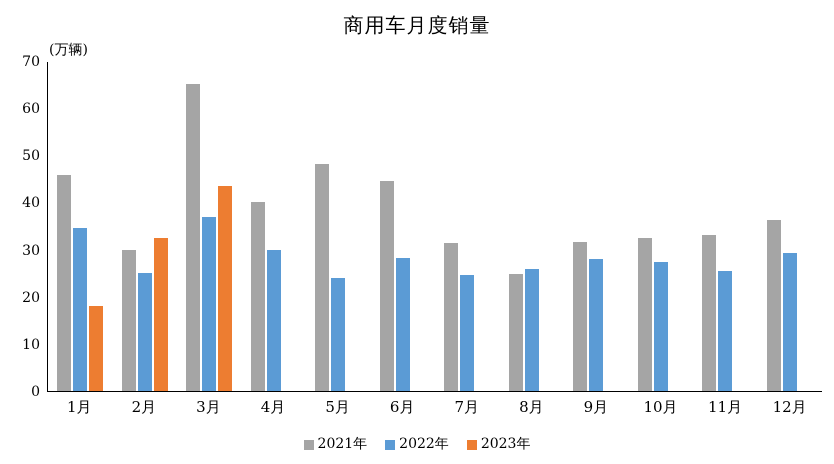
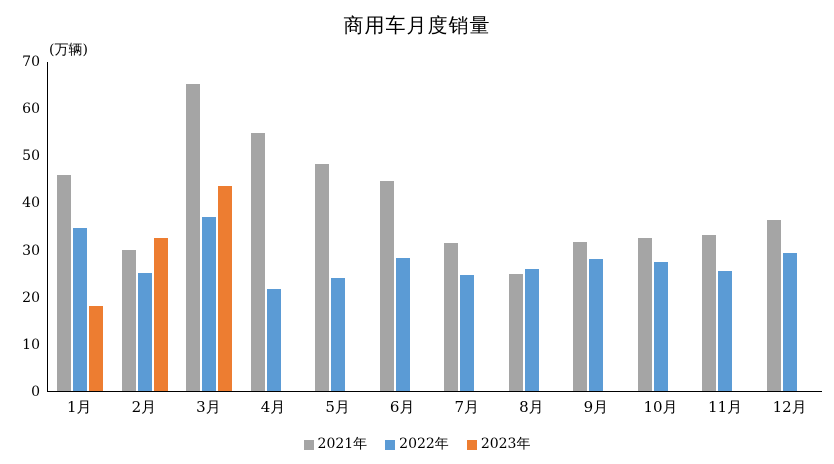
2021年/4月: 40 -> 55
2022年/4月: 30 -> 22
